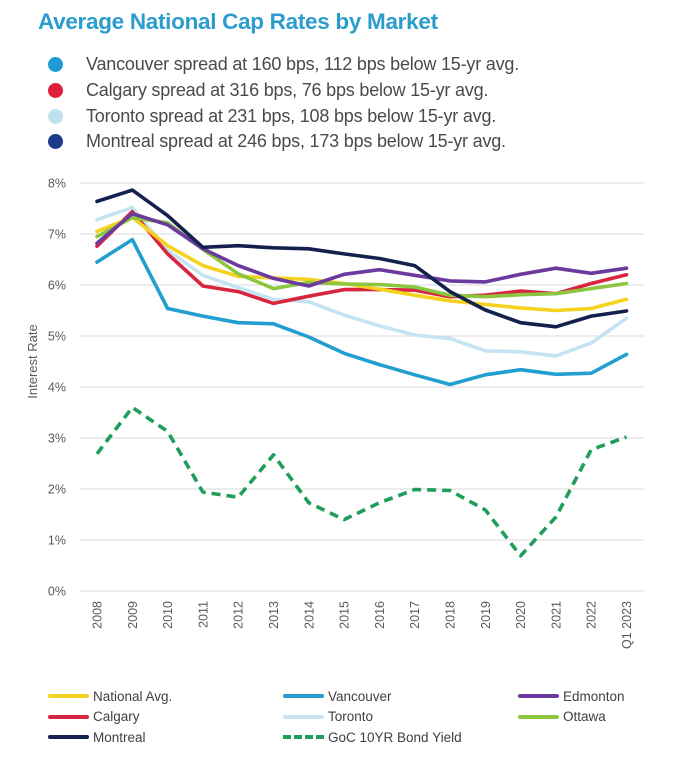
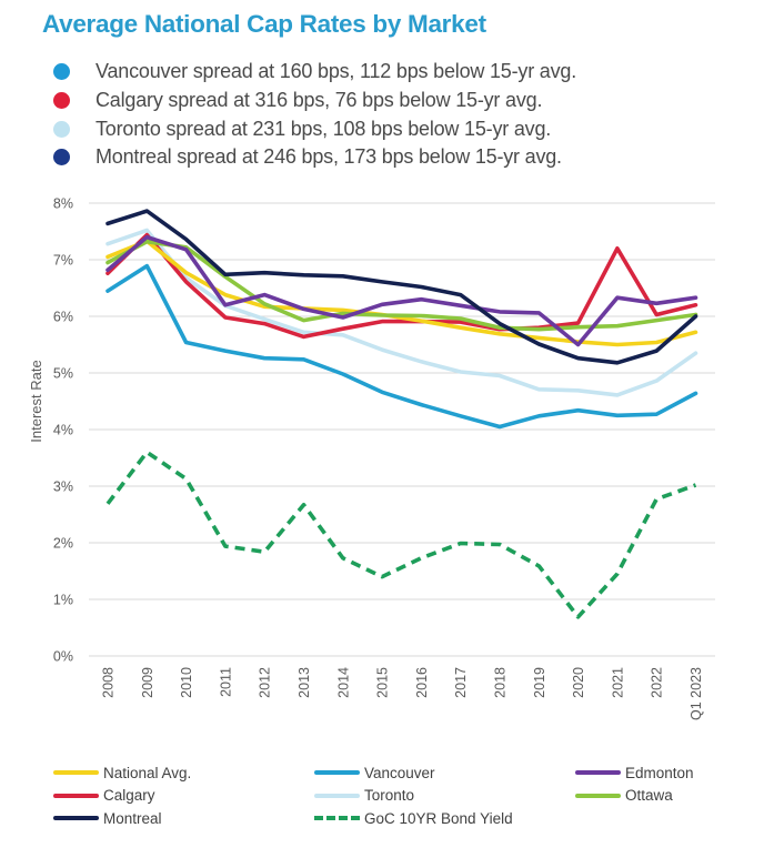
Edmonton/2011: 6.7% -> 6.2%
Edmonton/2020: 6.2% -> 5.5%
Calgary/2021: 5.8% -> 7.2%
Montreal/Q1 2023: 5.5% -> 6.0%
